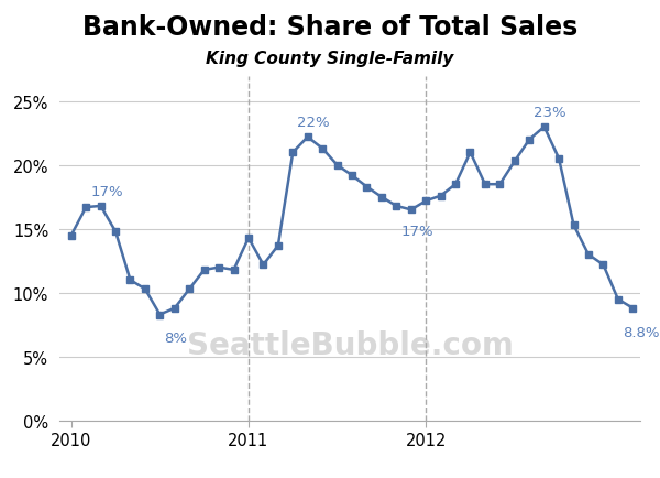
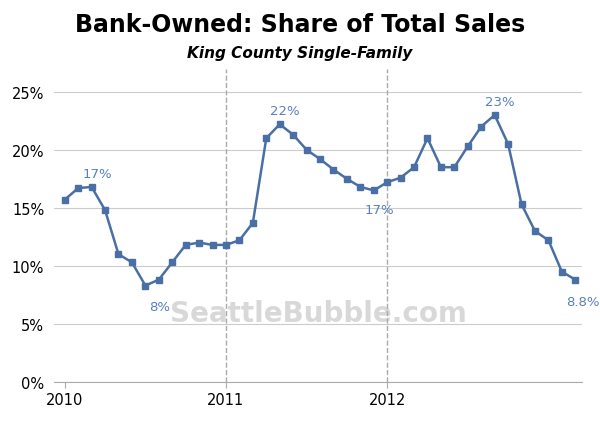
2010: 14.5% -> 15.7%
2011: 14.3% -> 11.8%
